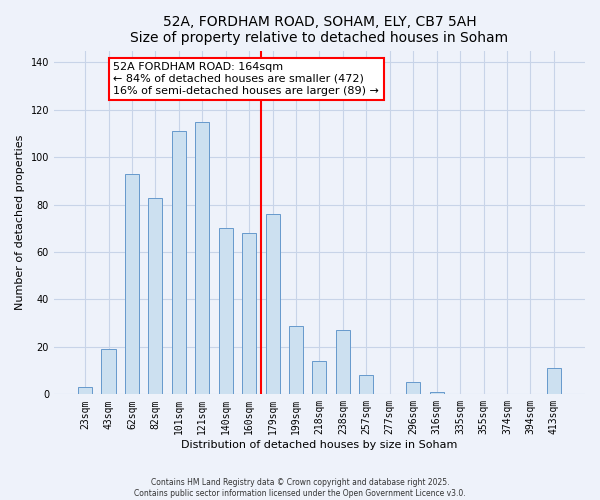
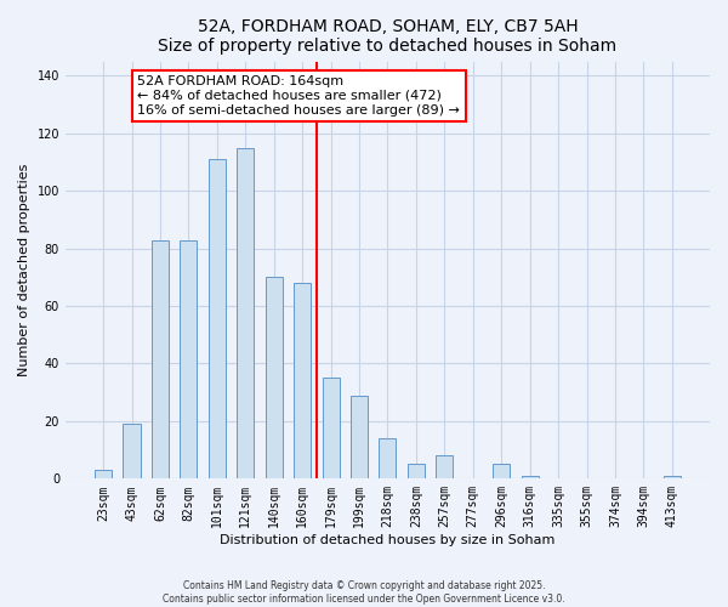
62sqm: 93 -> 83
179sqm: 76 -> 35
238sqm: 27 -> 5
413sqm: 11 -> 1
